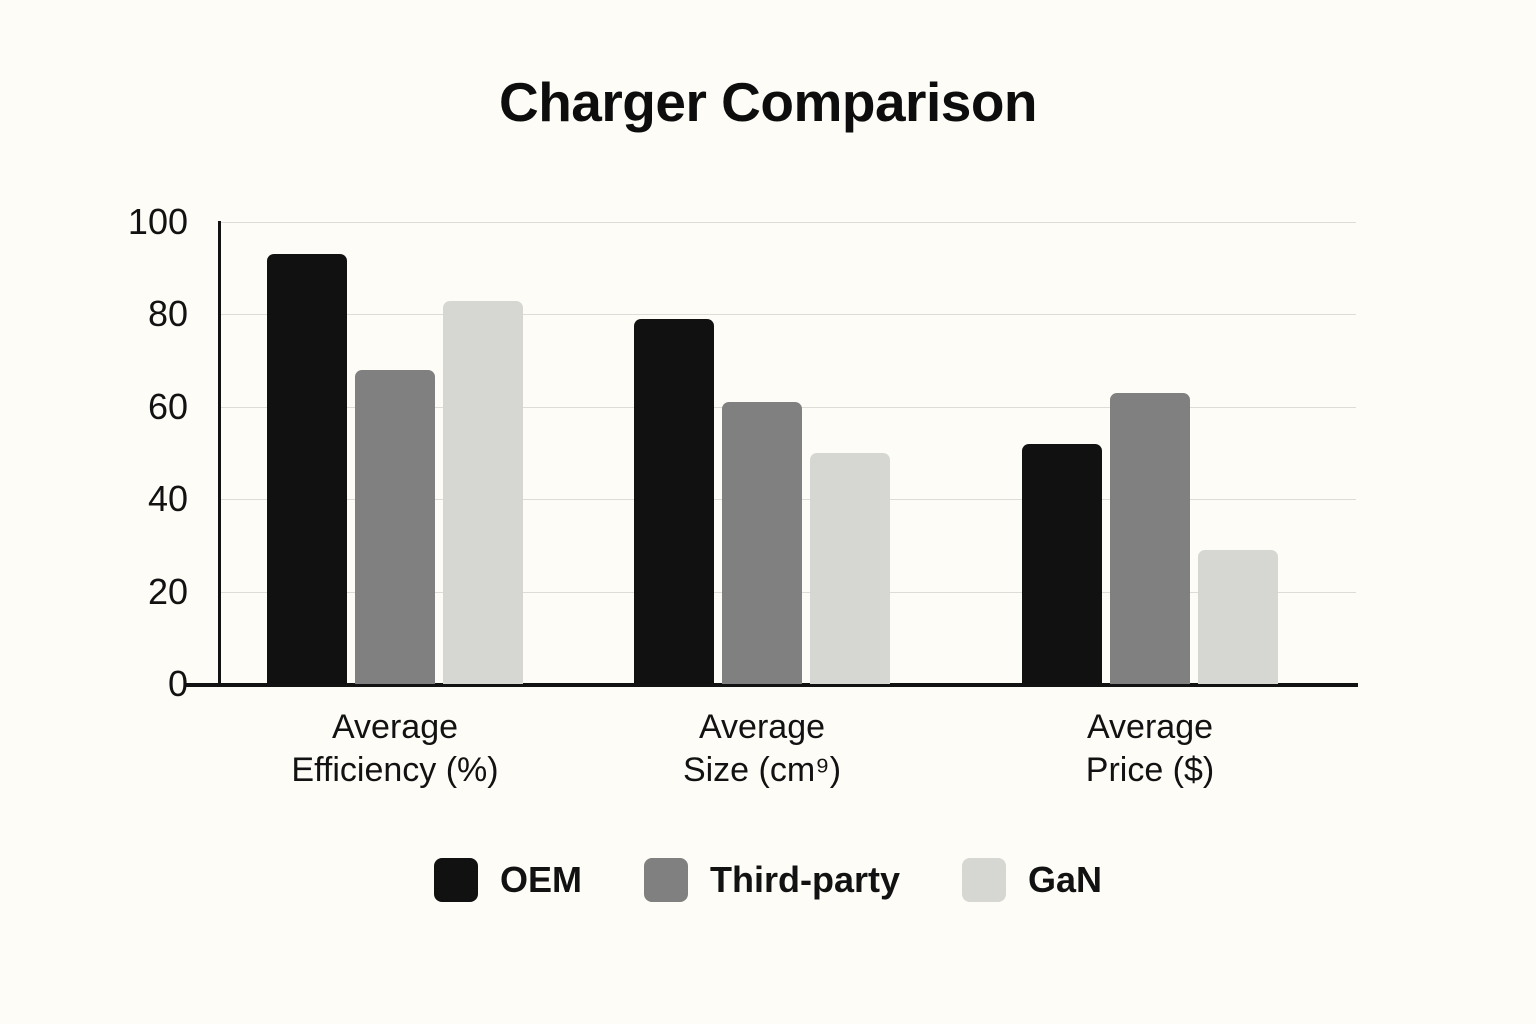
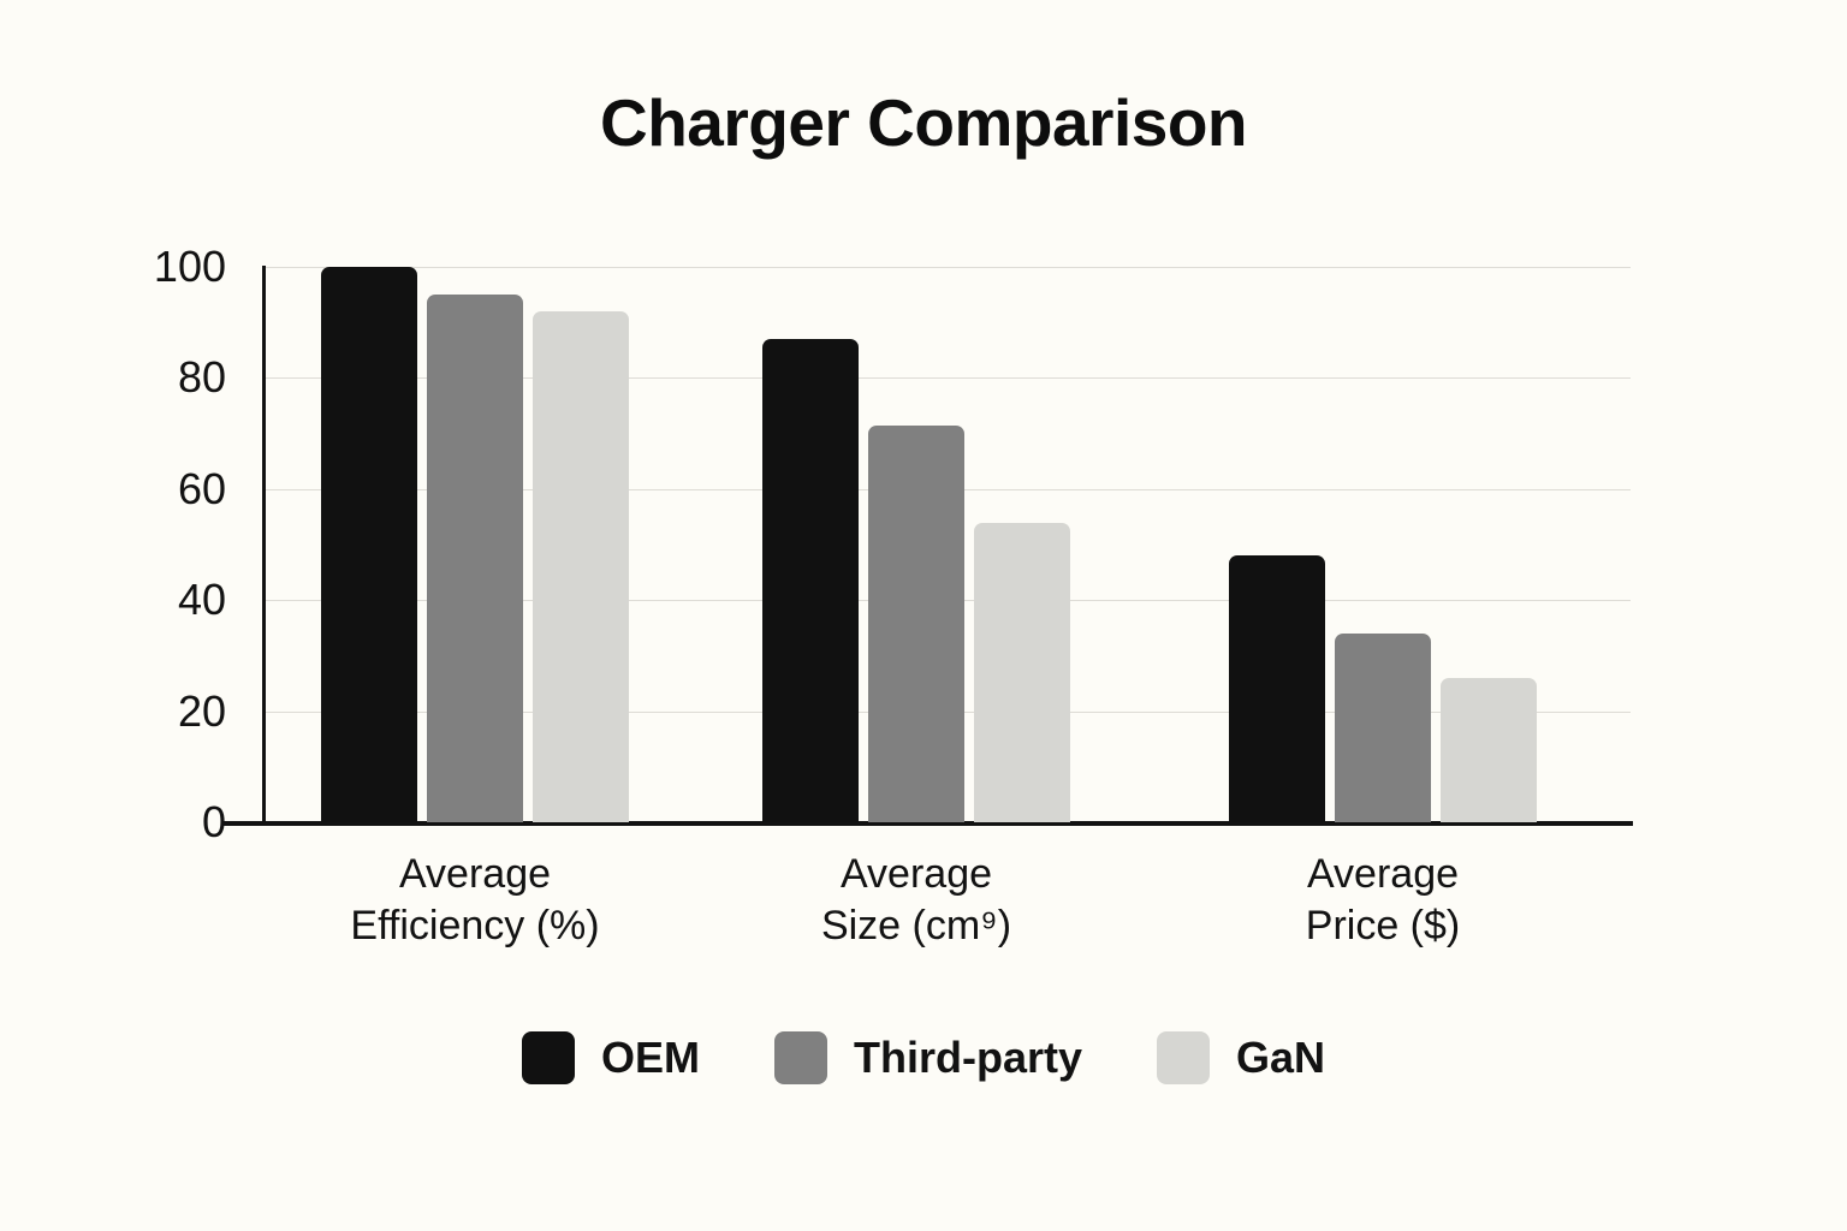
OEM/Average Efficiency (%): 93 -> 100
Third-party/Average Efficiency (%): 68 -> 95
GaN/Average Efficiency (%): 83 -> 92
OEM/Average Size (cm⁹): 79 -> 87
Third-party/Average Size (cm⁹): 61 -> 72
GaN/Average Size (cm⁹): 50 -> 54
OEM/Average Price ($): 52 -> 48
Third-party/Average Price ($): 63 -> 34
GaN/Average Price ($): 29 -> 26
